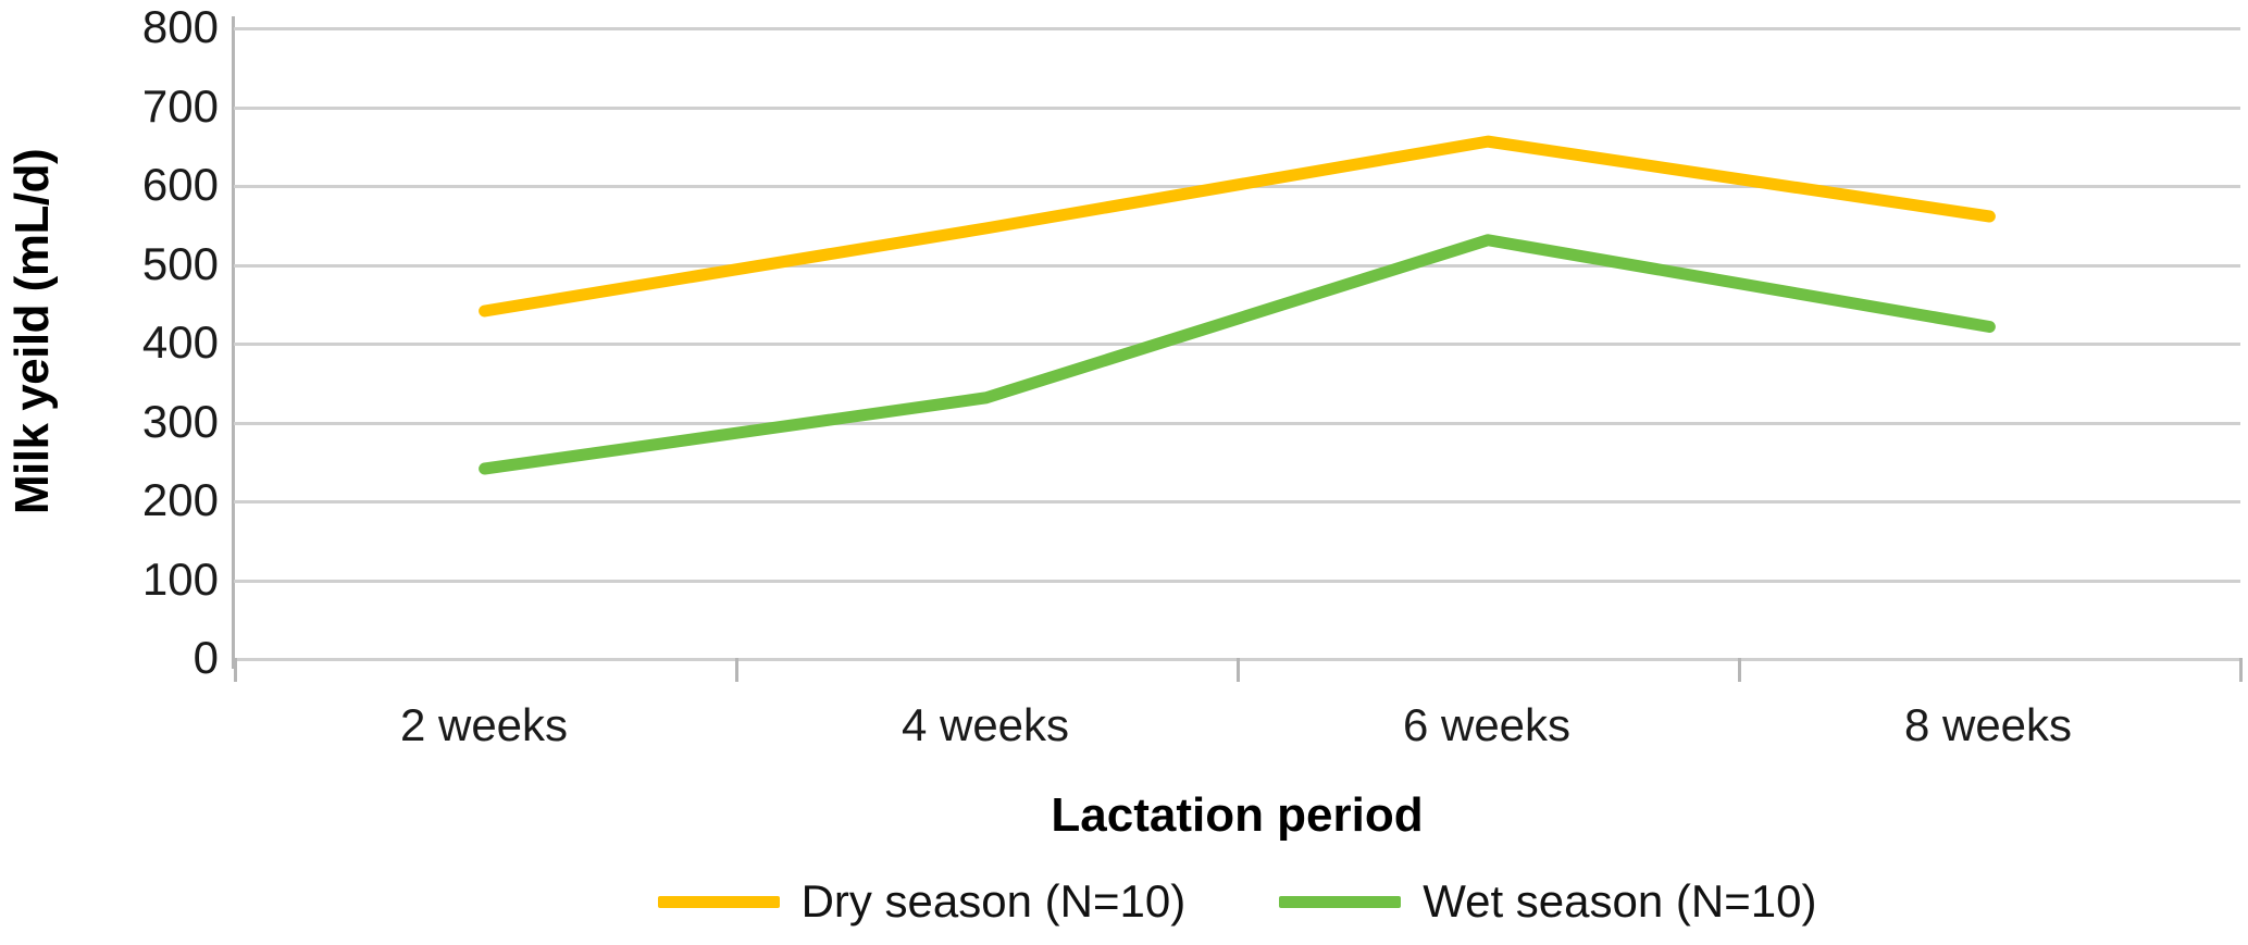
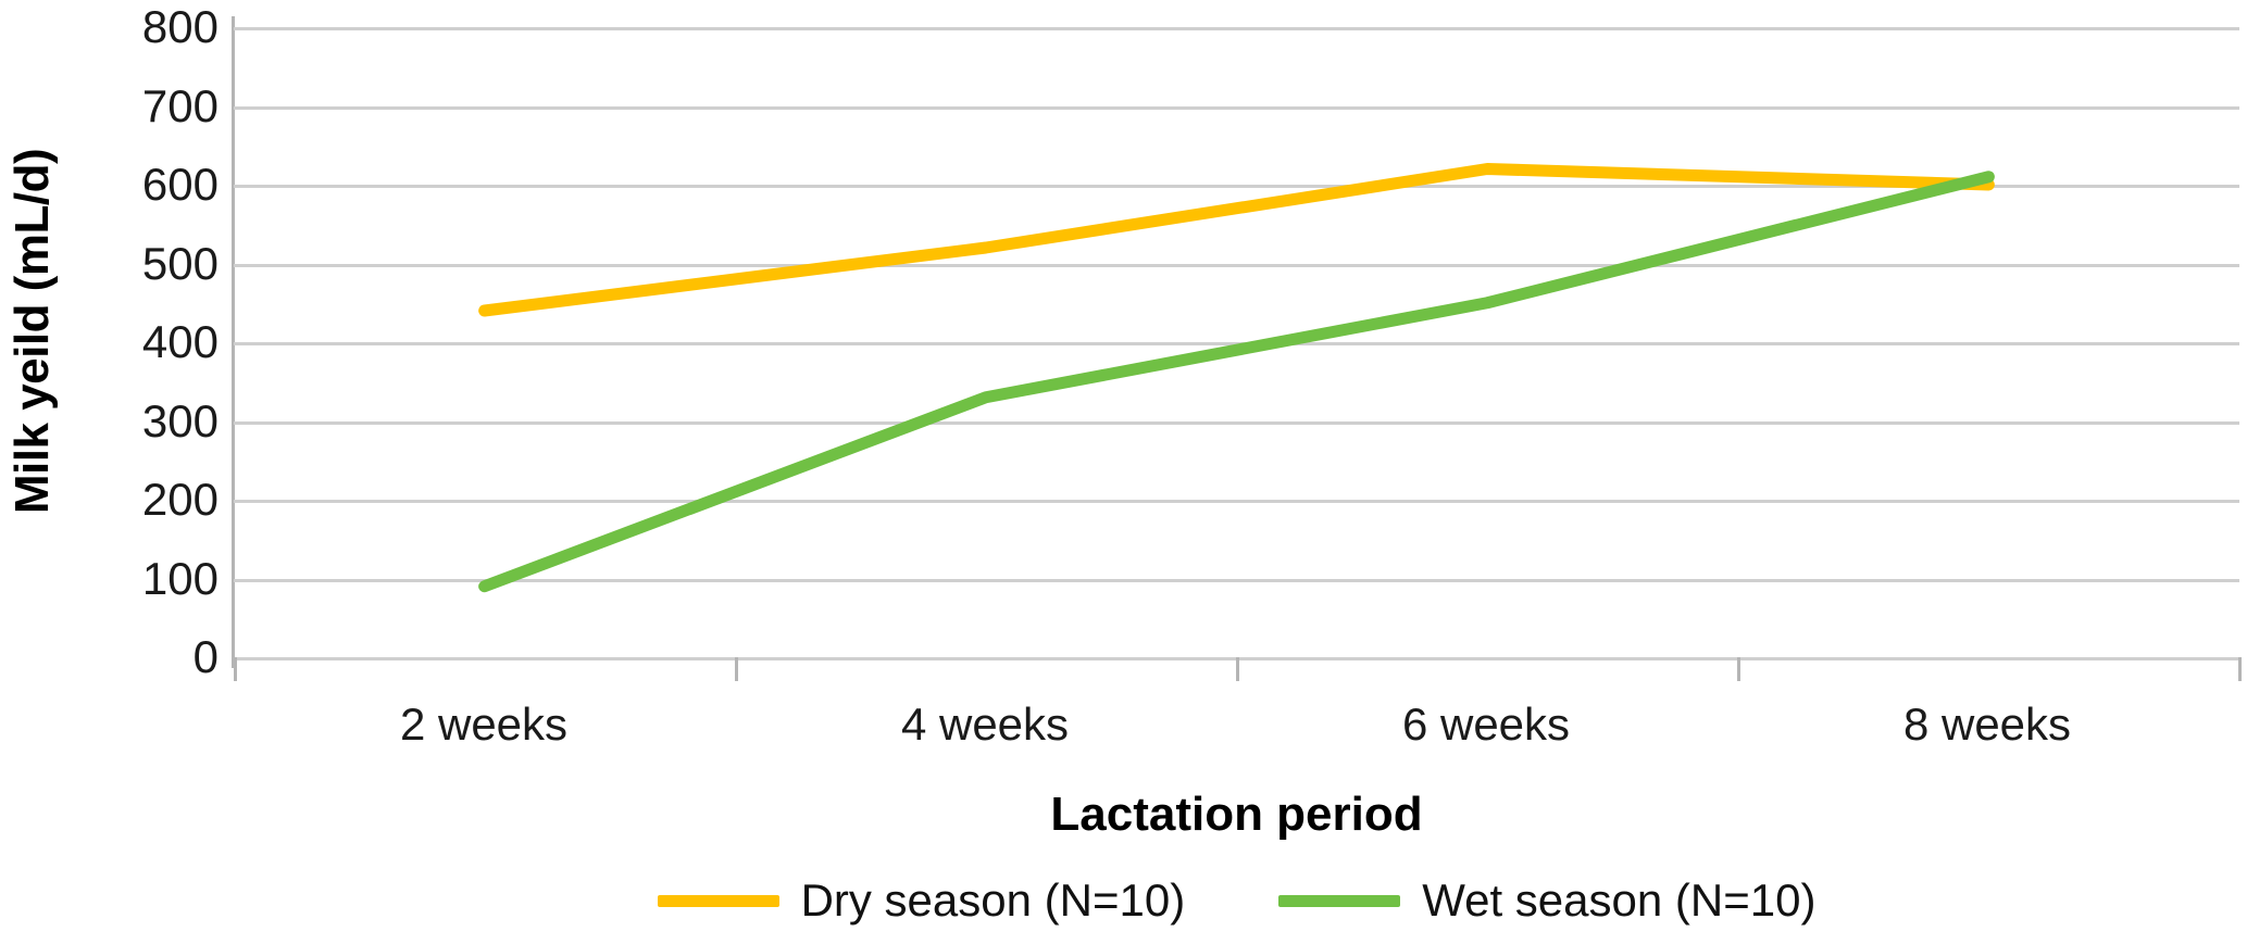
Wet season (N=10)/2 weeks: 240 -> 90
Dry season (N=10)/4 weeks: 540 -> 520
Dry season (N=10)/6 weeks: 660 -> 620
Wet season (N=10)/6 weeks: 530 -> 450
Dry season (N=10)/8 weeks: 560 -> 600
Wet season (N=10)/8 weeks: 420 -> 610
